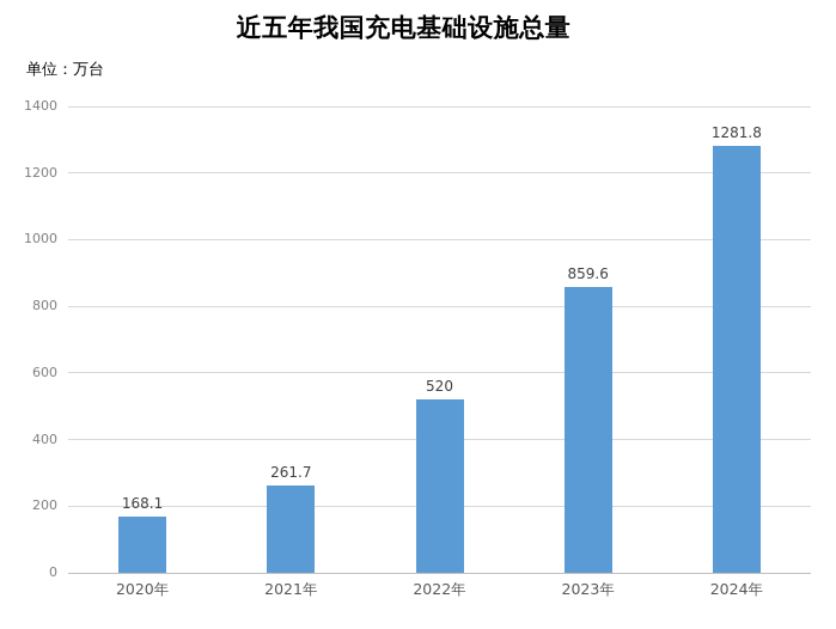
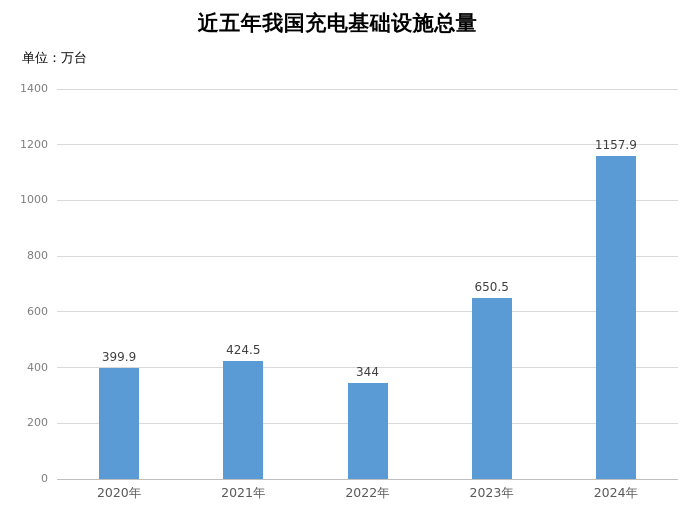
2020年: 168.1 -> 399.9
2021年: 261.7 -> 424.5
2022年: 520 -> 344
2023年: 859.6 -> 650.5
2024年: 1281.8 -> 1157.9
